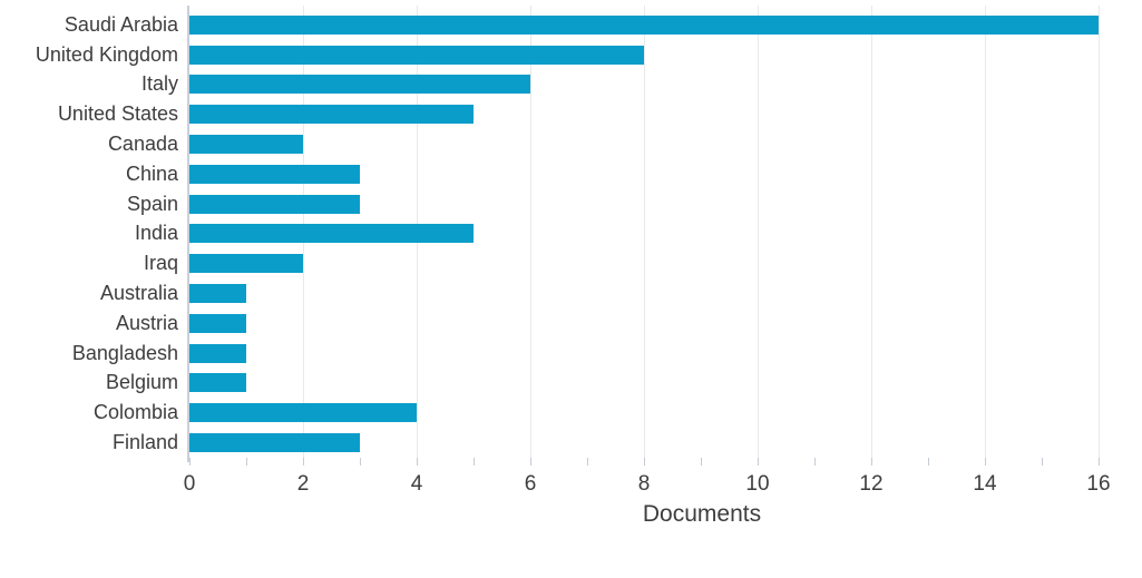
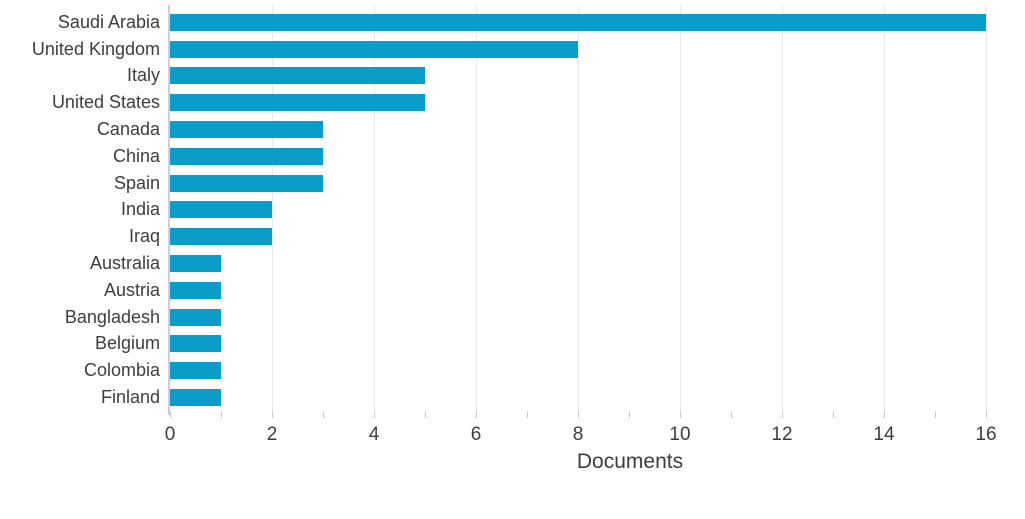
Italy: 6 -> 5
Canada: 2 -> 3
India: 5 -> 2
Colombia: 4 -> 1
Finland: 3 -> 1
